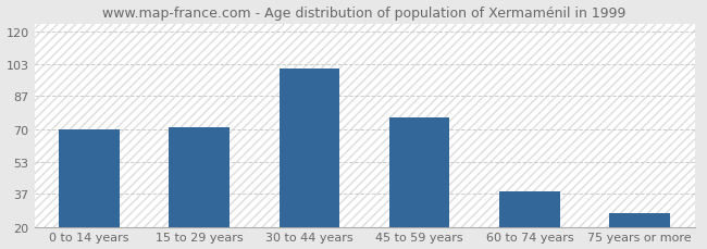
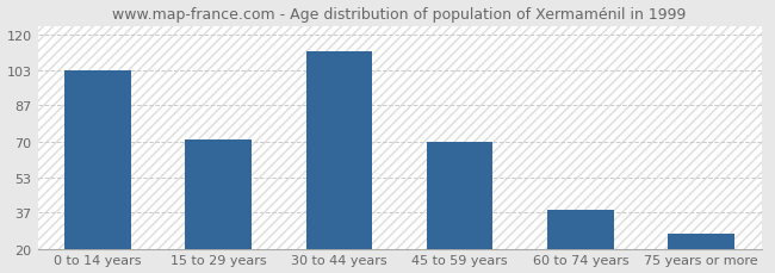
0 to 14 years: 70 -> 103
30 to 44 years: 101 -> 112
45 to 59 years: 76 -> 70
